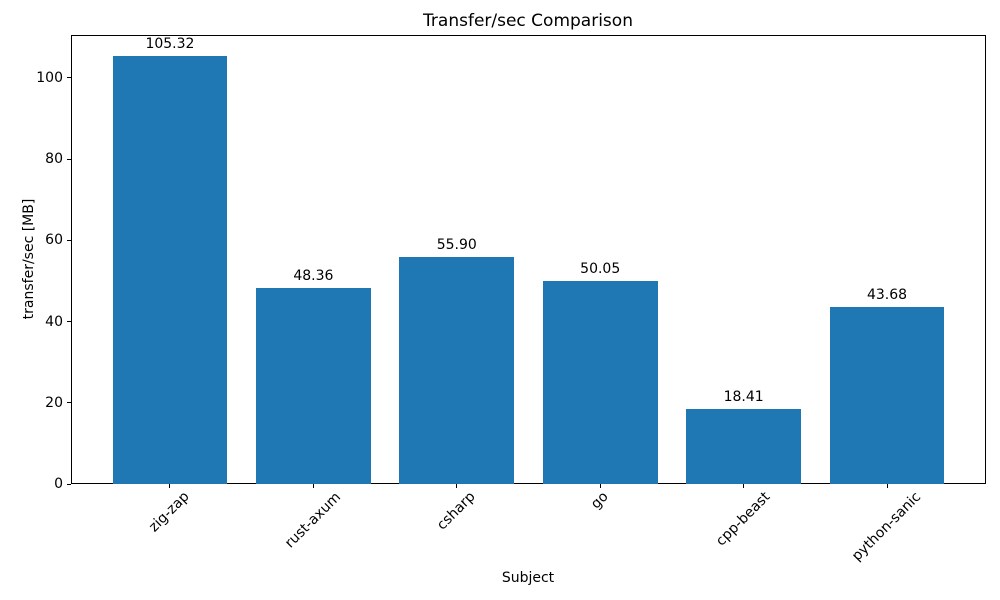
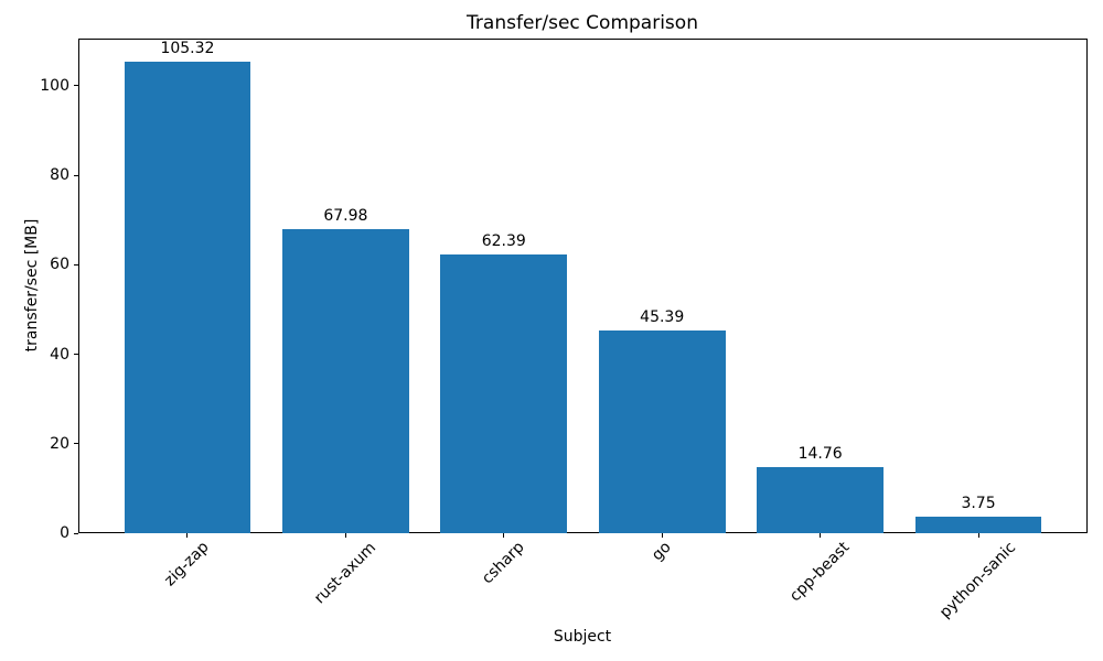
rust-axum: 48.36 -> 67.98
csharp: 55.90 -> 62.39
go: 50.05 -> 45.39
cpp-beast: 18.41 -> 14.76
python-sanic: 43.68 -> 3.75
